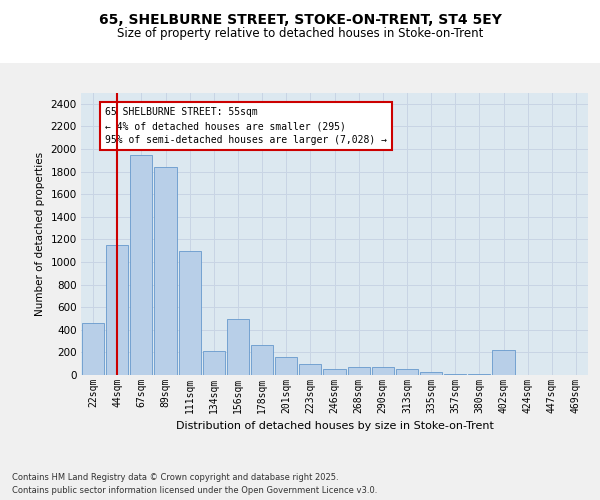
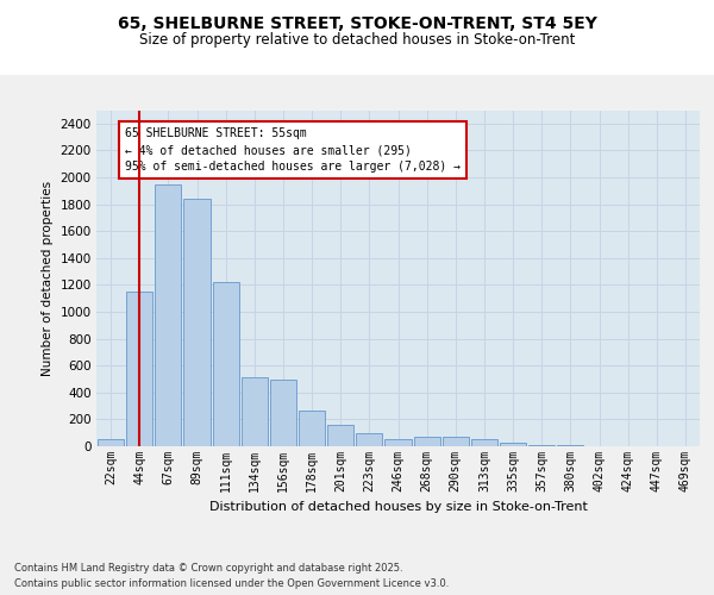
22sqm: 460 -> 50
111sqm: 1100 -> 1220
134sqm: 210 -> 510
402sqm: 220 -> 0
